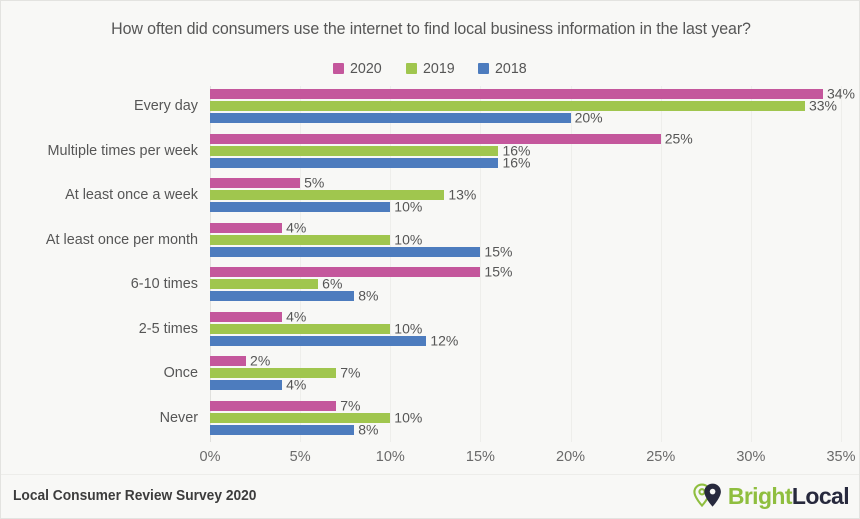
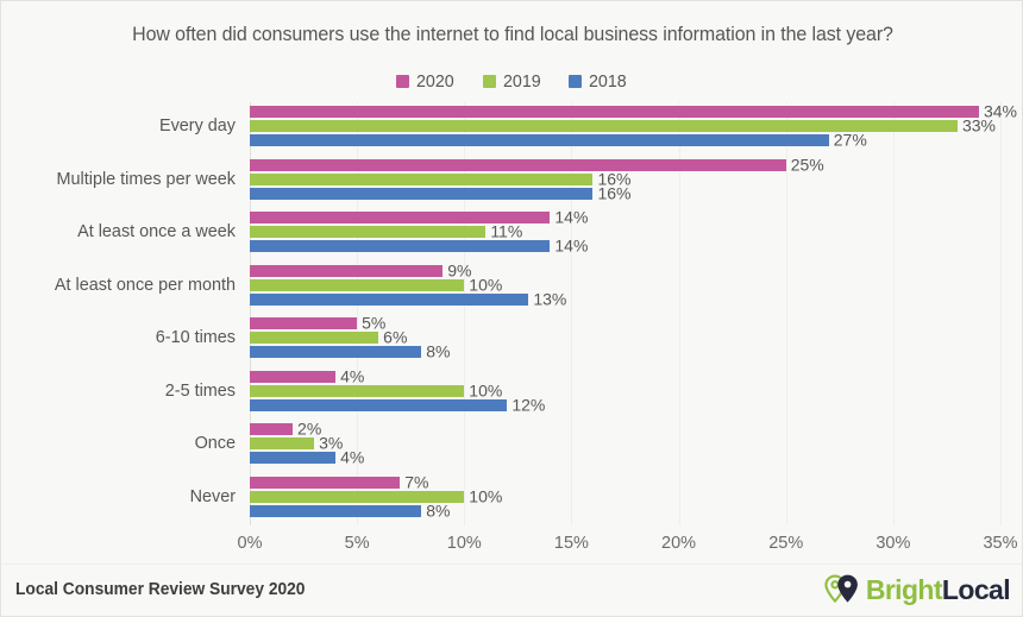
2018/Every day: 20% -> 27%
2020/At least once a week: 5% -> 14%
2019/At least once a week: 13% -> 11%
2018/At least once a week: 10% -> 14%
2020/At least once per month: 4% -> 9%
2018/At least once per month: 15% -> 13%
2020/6-10 times: 15% -> 5%
2019/Once: 7% -> 3%
